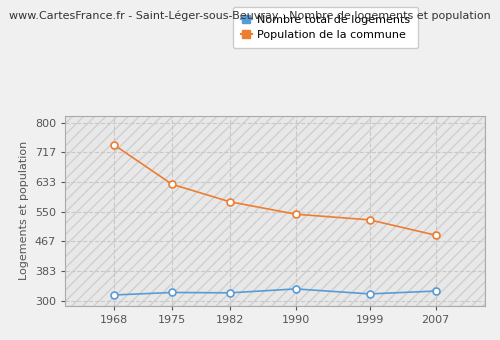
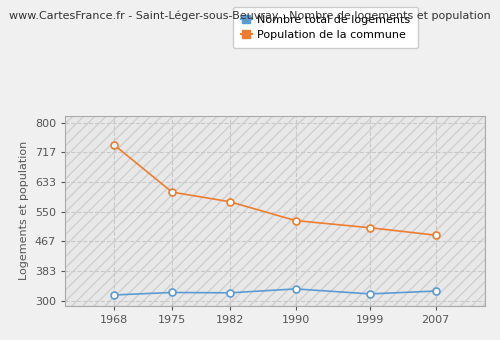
Population de la commune/1975: 627 -> 605
Population de la commune/1990: 543 -> 525
Population de la commune/1999: 527 -> 505
